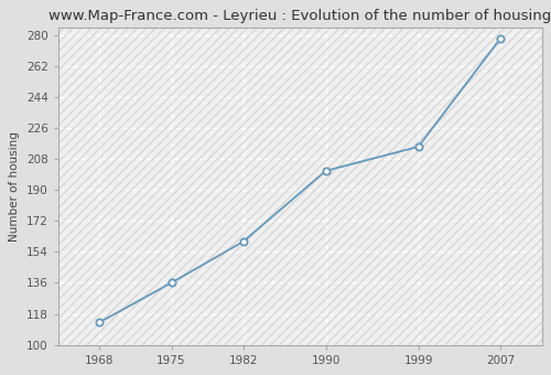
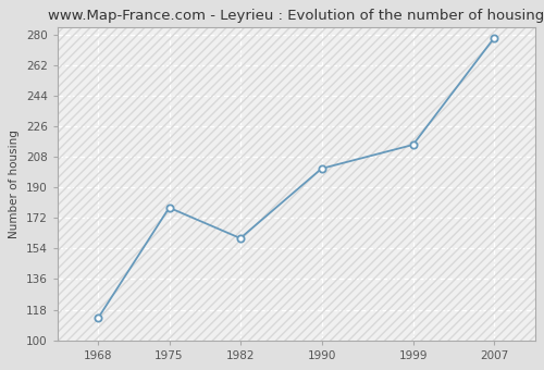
1975: 136 -> 178
